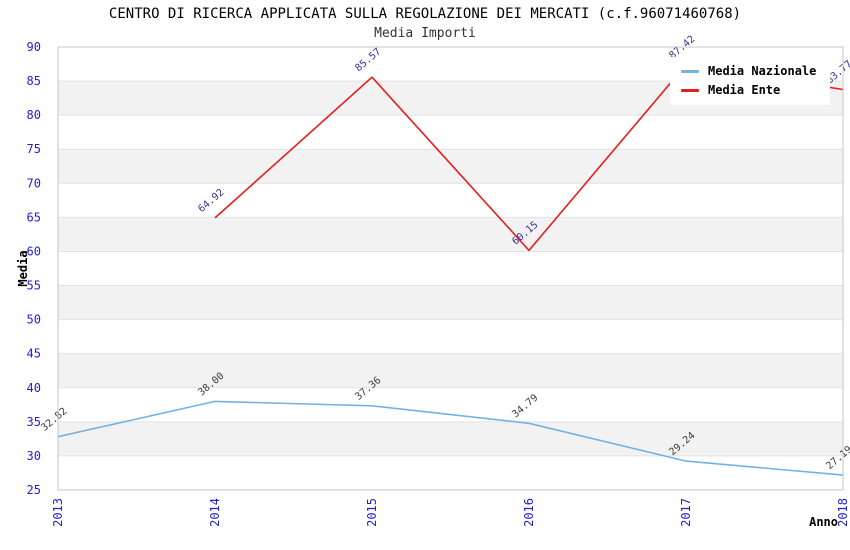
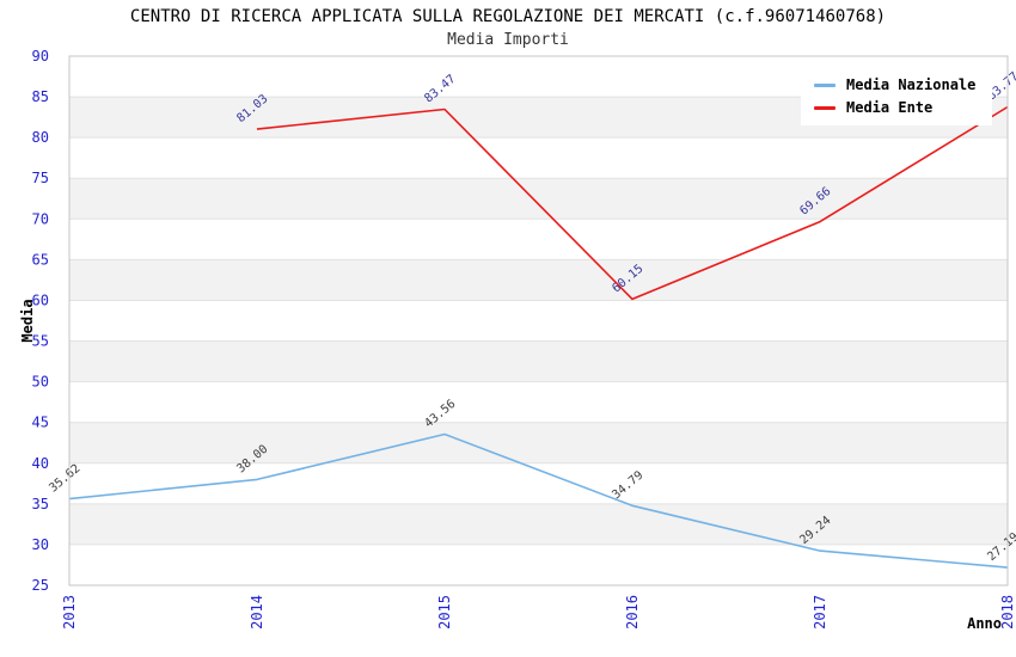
Media Nazionale/2013: 32.82 -> 35.62
Media Ente/2014: 64.92 -> 81.03
Media Nazionale/2015: 37.36 -> 43.56
Media Ente/2015: 85.57 -> 83.47
Media Ente/2017: 87.42 -> 69.66
